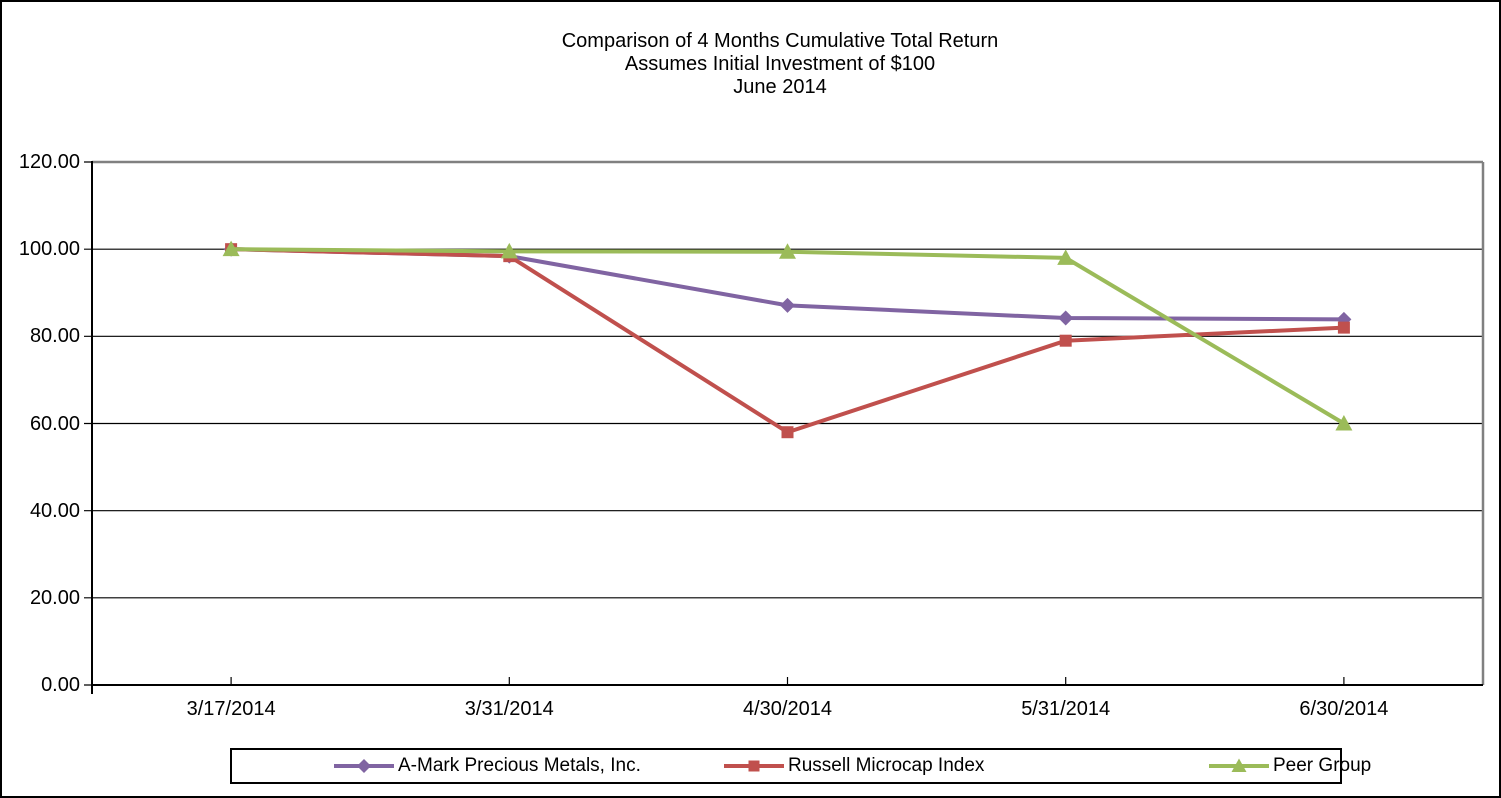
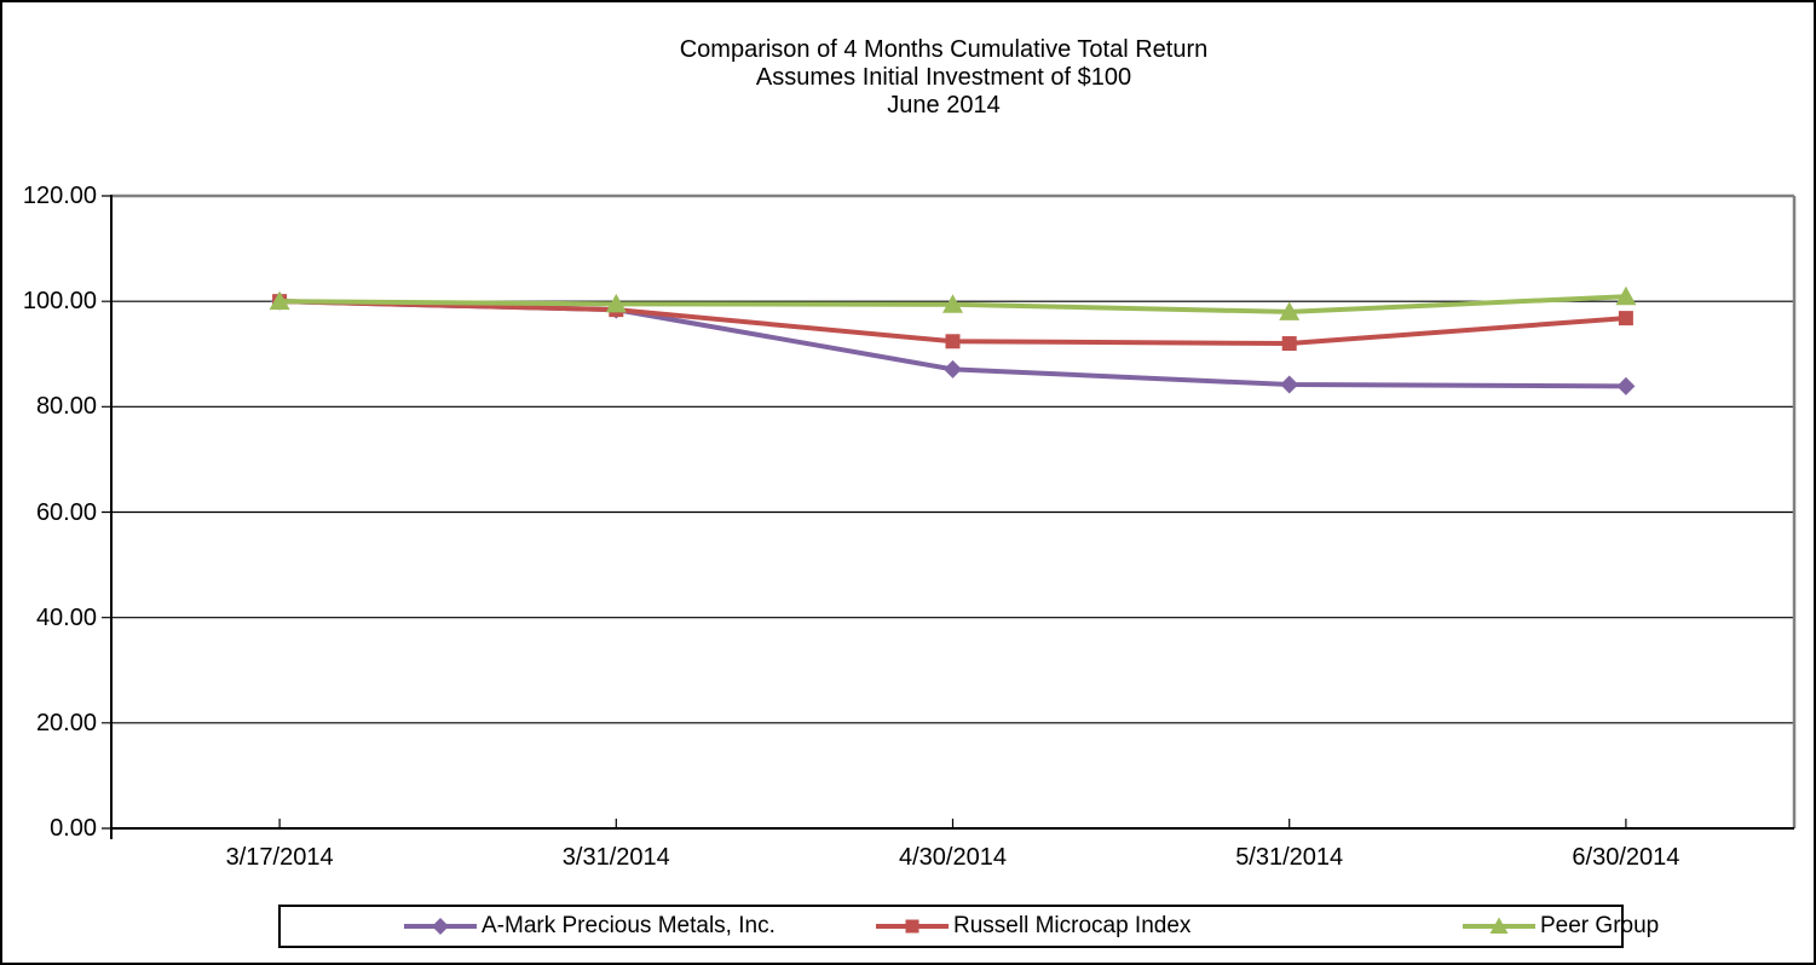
Russell Microcap Index/4/30/2014: 58 -> 92
Russell Microcap Index/5/31/2014: 79 -> 92
Russell Microcap Index/6/30/2014: 82 -> 97
Peer Group/6/30/2014: 60 -> 101
